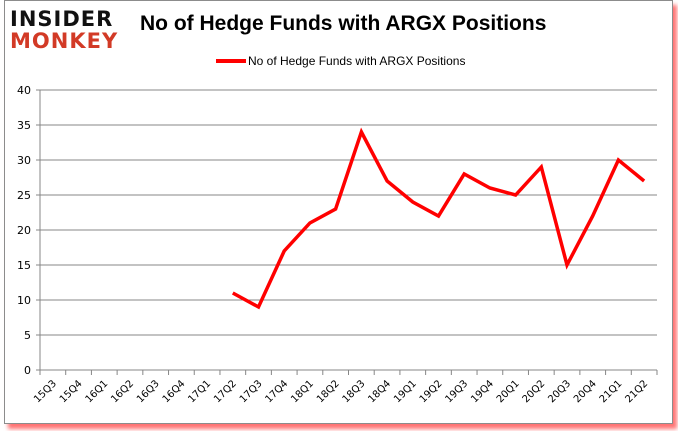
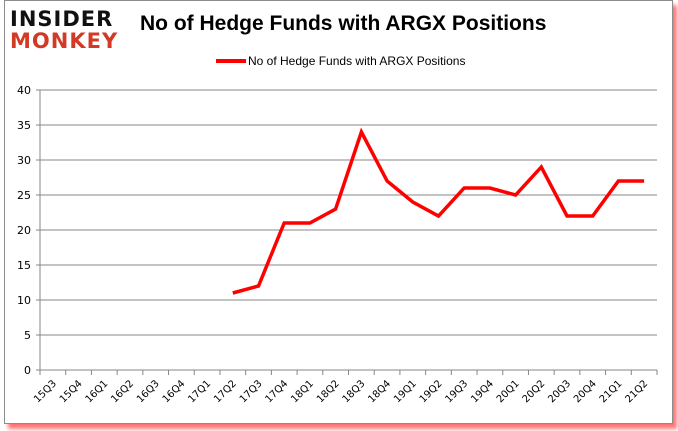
17Q3: 9 -> 12
17Q4: 17 -> 21
19Q3: 28 -> 26
20Q3: 15 -> 22
21Q1: 30 -> 27
